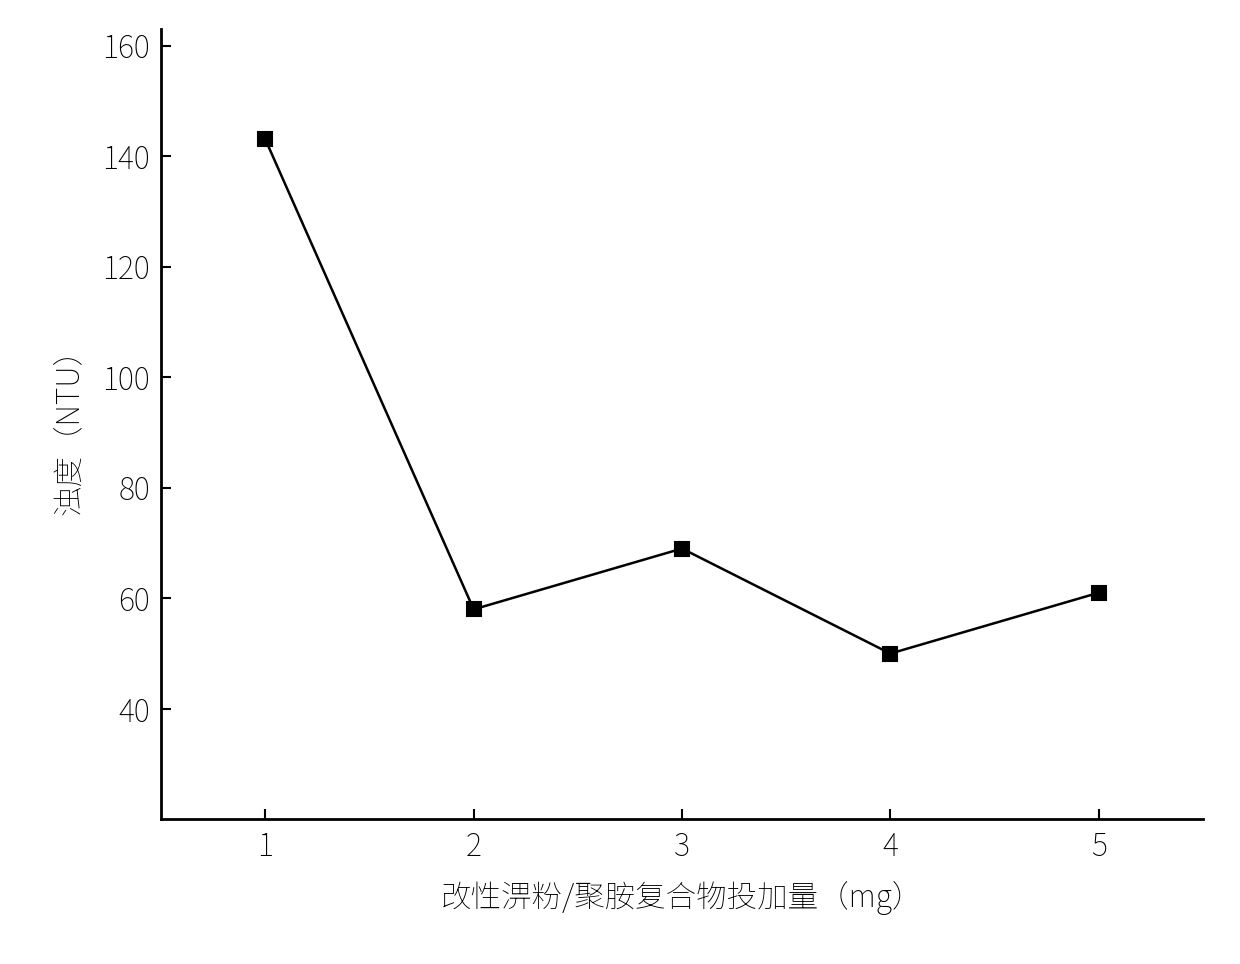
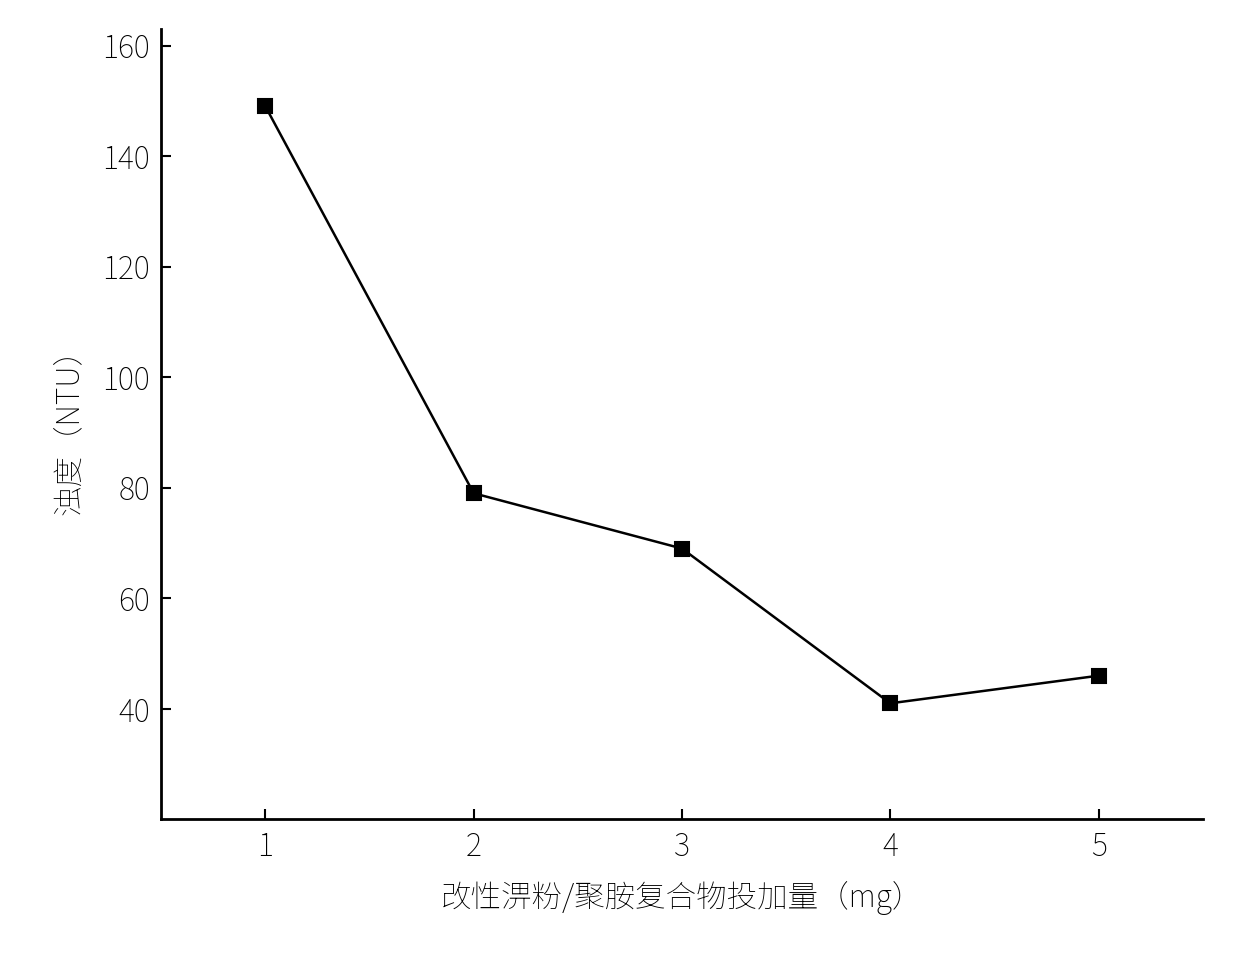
1: 143 -> 149
2: 58 -> 79
4: 50 -> 41
5: 61 -> 46
